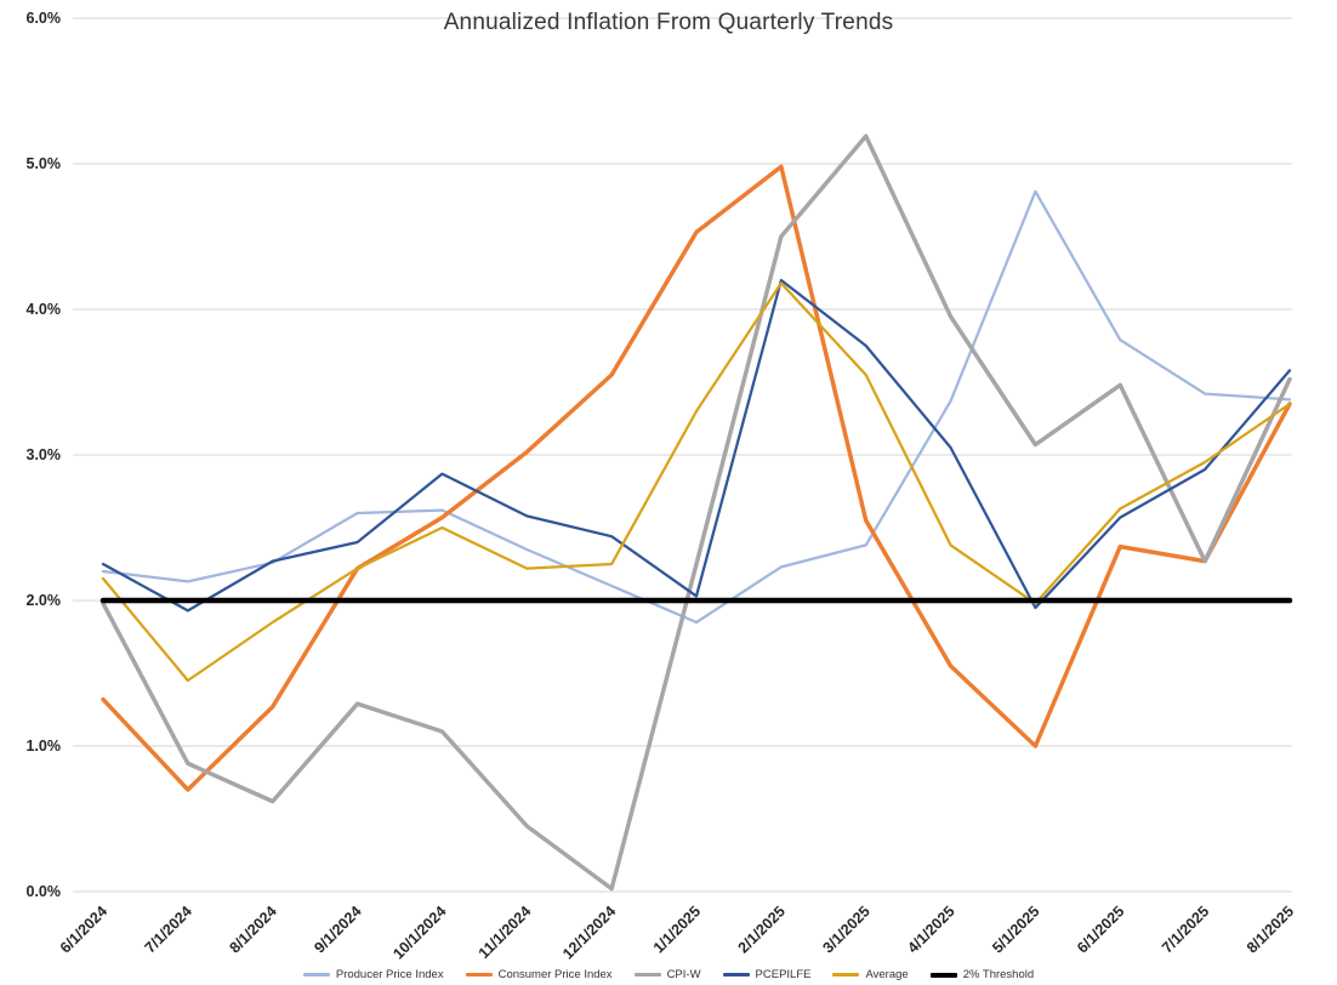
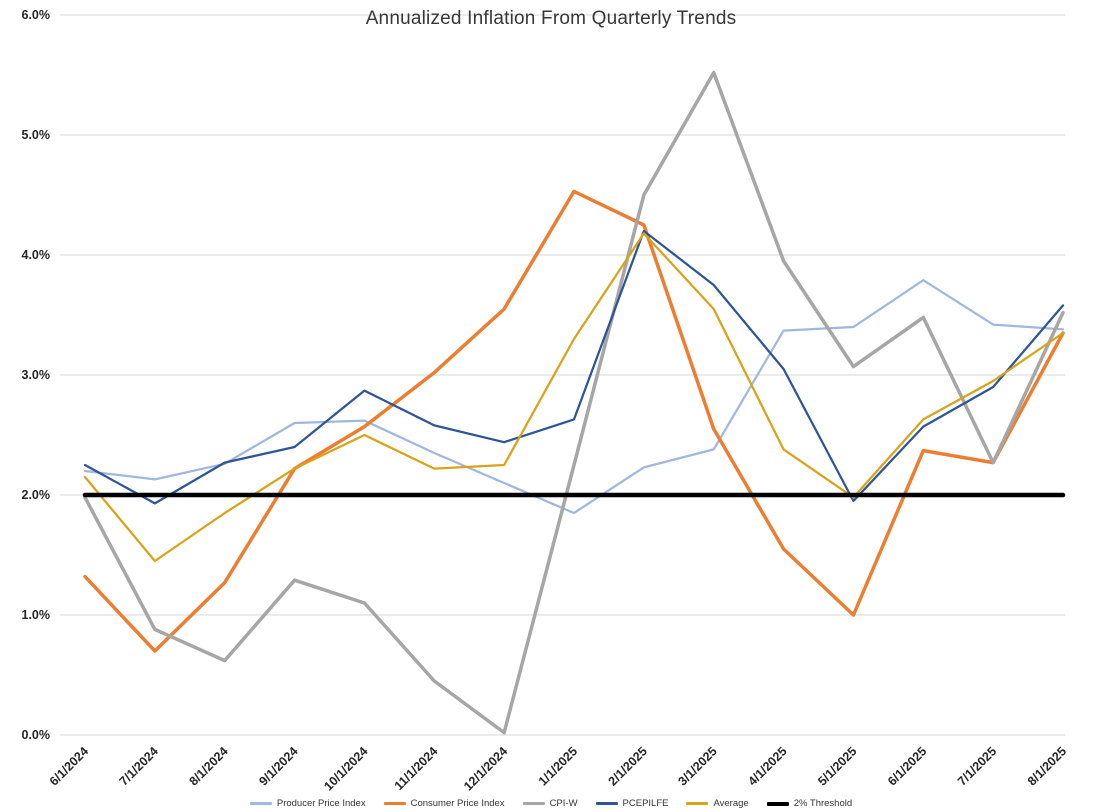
PCEPILFE/1/1/2025: 2.03% -> 2.63%
Consumer Price Index/2/1/2025: 4.98% -> 4.25%
CPI-W/3/1/2025: 5.19% -> 5.52%
Producer Price Index/5/1/2025: 4.81% -> 3.40%
